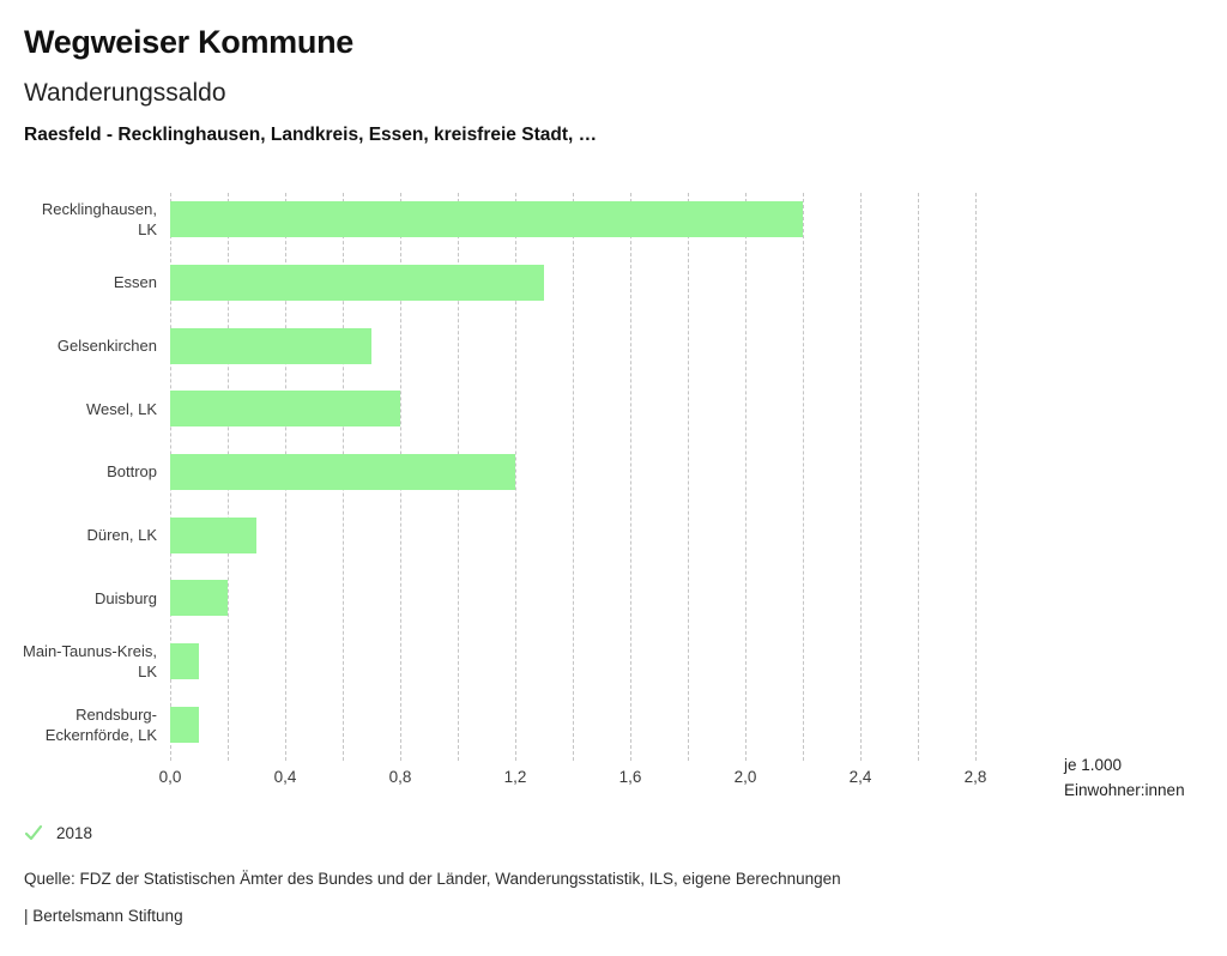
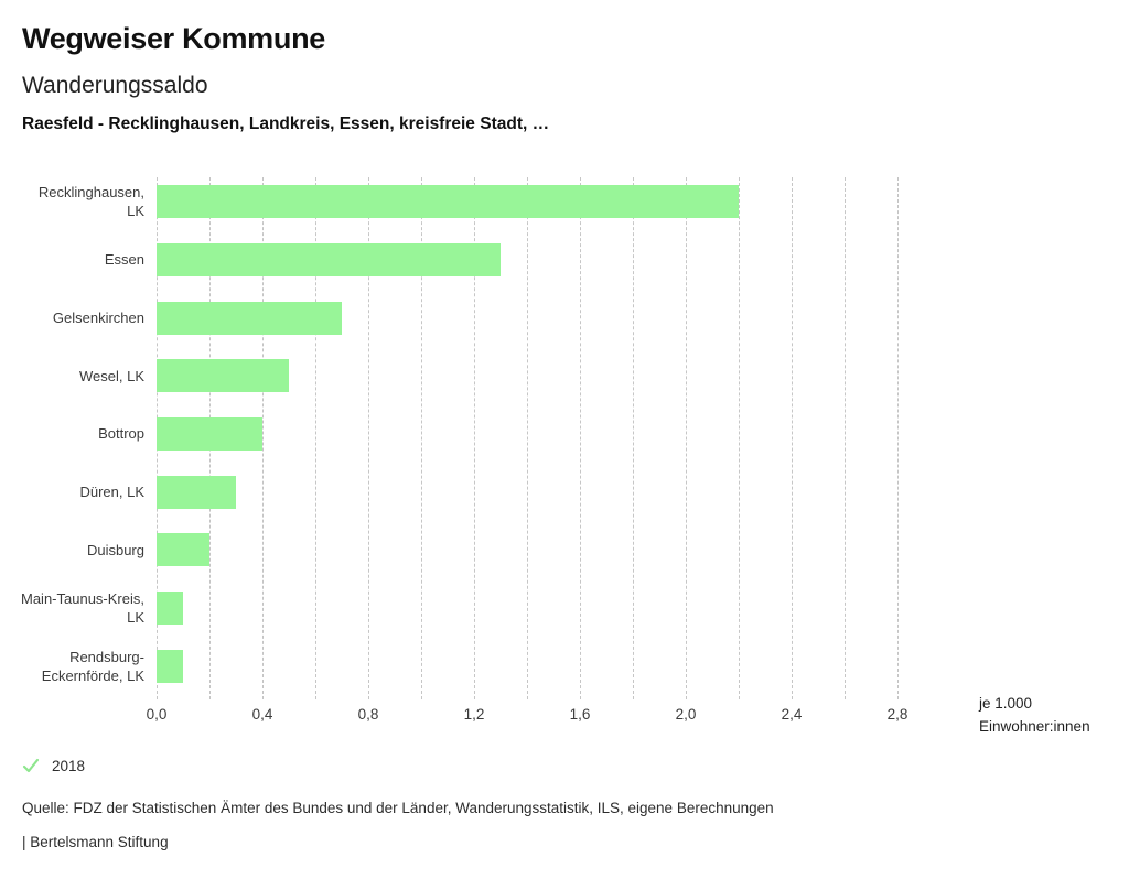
Wesel, LK: 0,8 -> 0,5
Bottrop: 1,2 -> 0,4
